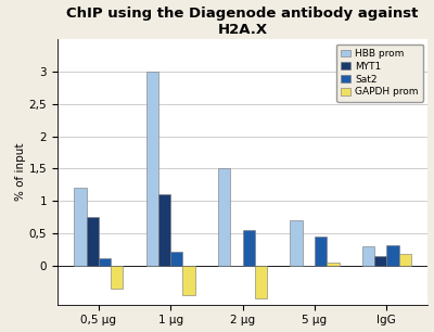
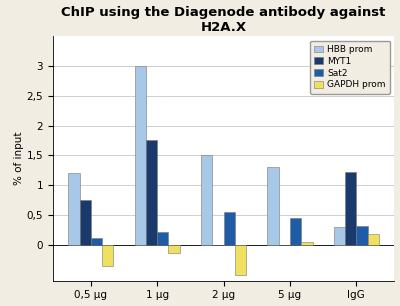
MYT1/1 μg: 1,10 -> 1,76
GAPDH prom/1 μg: -0,45 -> -0,14
HBB prom/5 μg: 0,7 -> 1,3
MYT1/IgG: 0,15 -> 1,22
